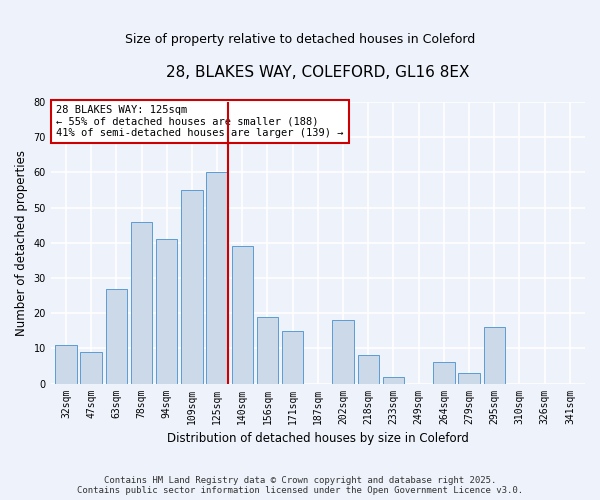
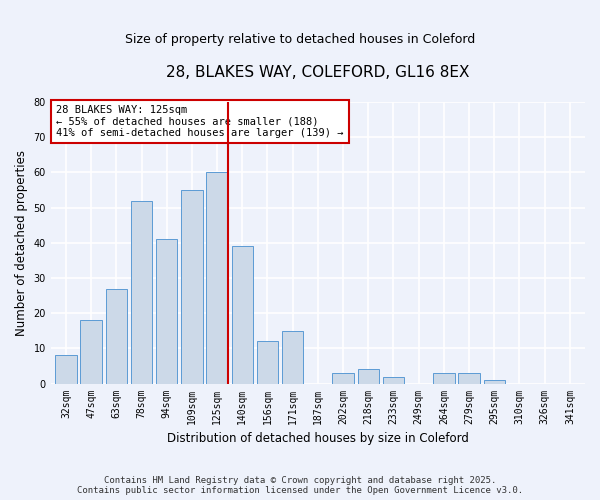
32sqm: 11 -> 8
47sqm: 9 -> 18
78sqm: 46 -> 52
156sqm: 19 -> 12
202sqm: 18 -> 3
218sqm: 8 -> 4
264sqm: 6 -> 3
295sqm: 16 -> 1
